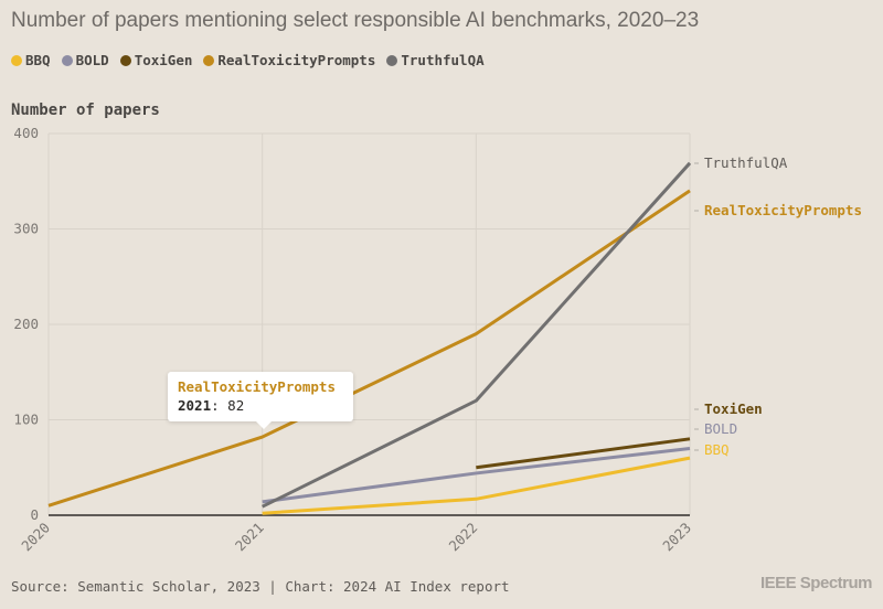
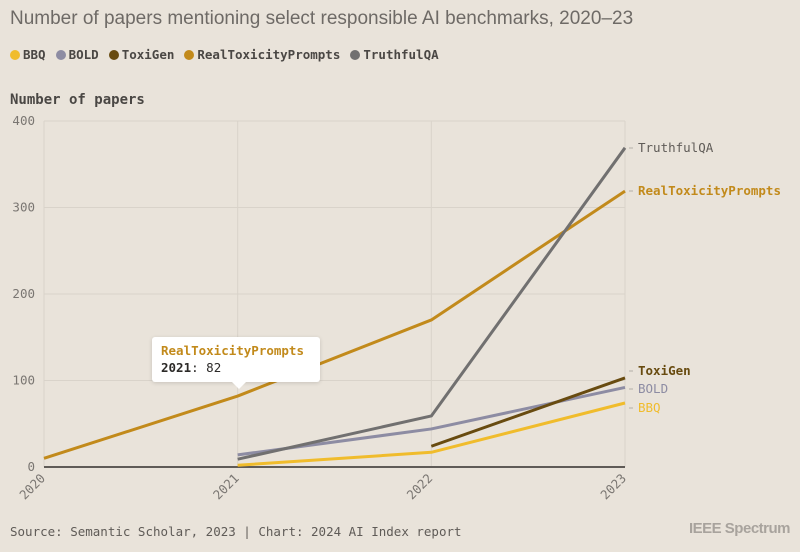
ToxiGen/2022: 50 -> 20
RealToxicityPrompts/2022: 190 -> 170
TruthfulQA/2022: 120 -> 60
BBQ/2023: 60 -> 70
BOLD/2023: 70 -> 90
ToxiGen/2023: 80 -> 100
RealToxicityPrompts/2023: 340 -> 320
